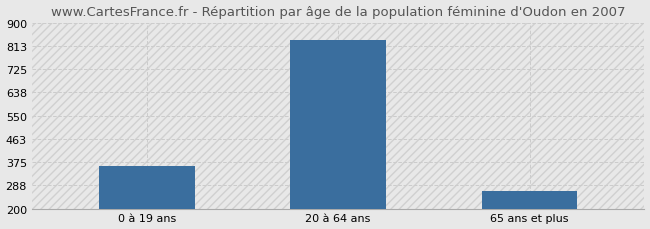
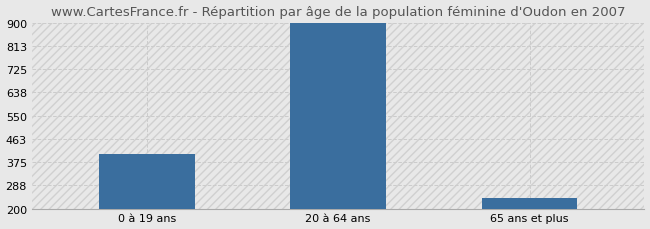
0 à 19 ans: 360 -> 407
20 à 64 ans: 835 -> 900
65 ans et plus: 265 -> 240
